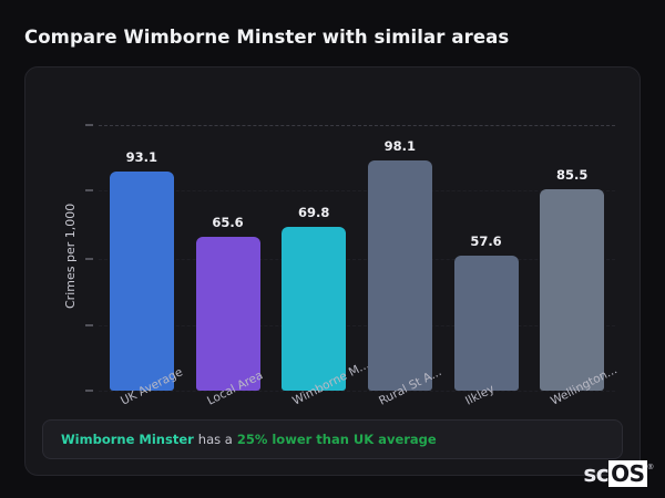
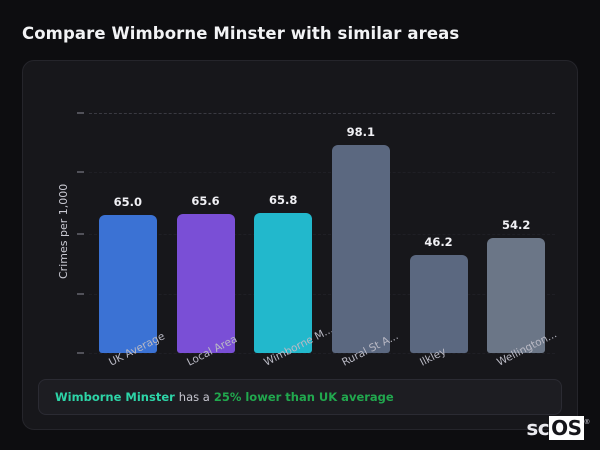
UK Average: 93.1 -> 65.0
Wimborne M...: 69.8 -> 65.8
Ilkley: 57.6 -> 46.2
Wellington...: 85.5 -> 54.2
